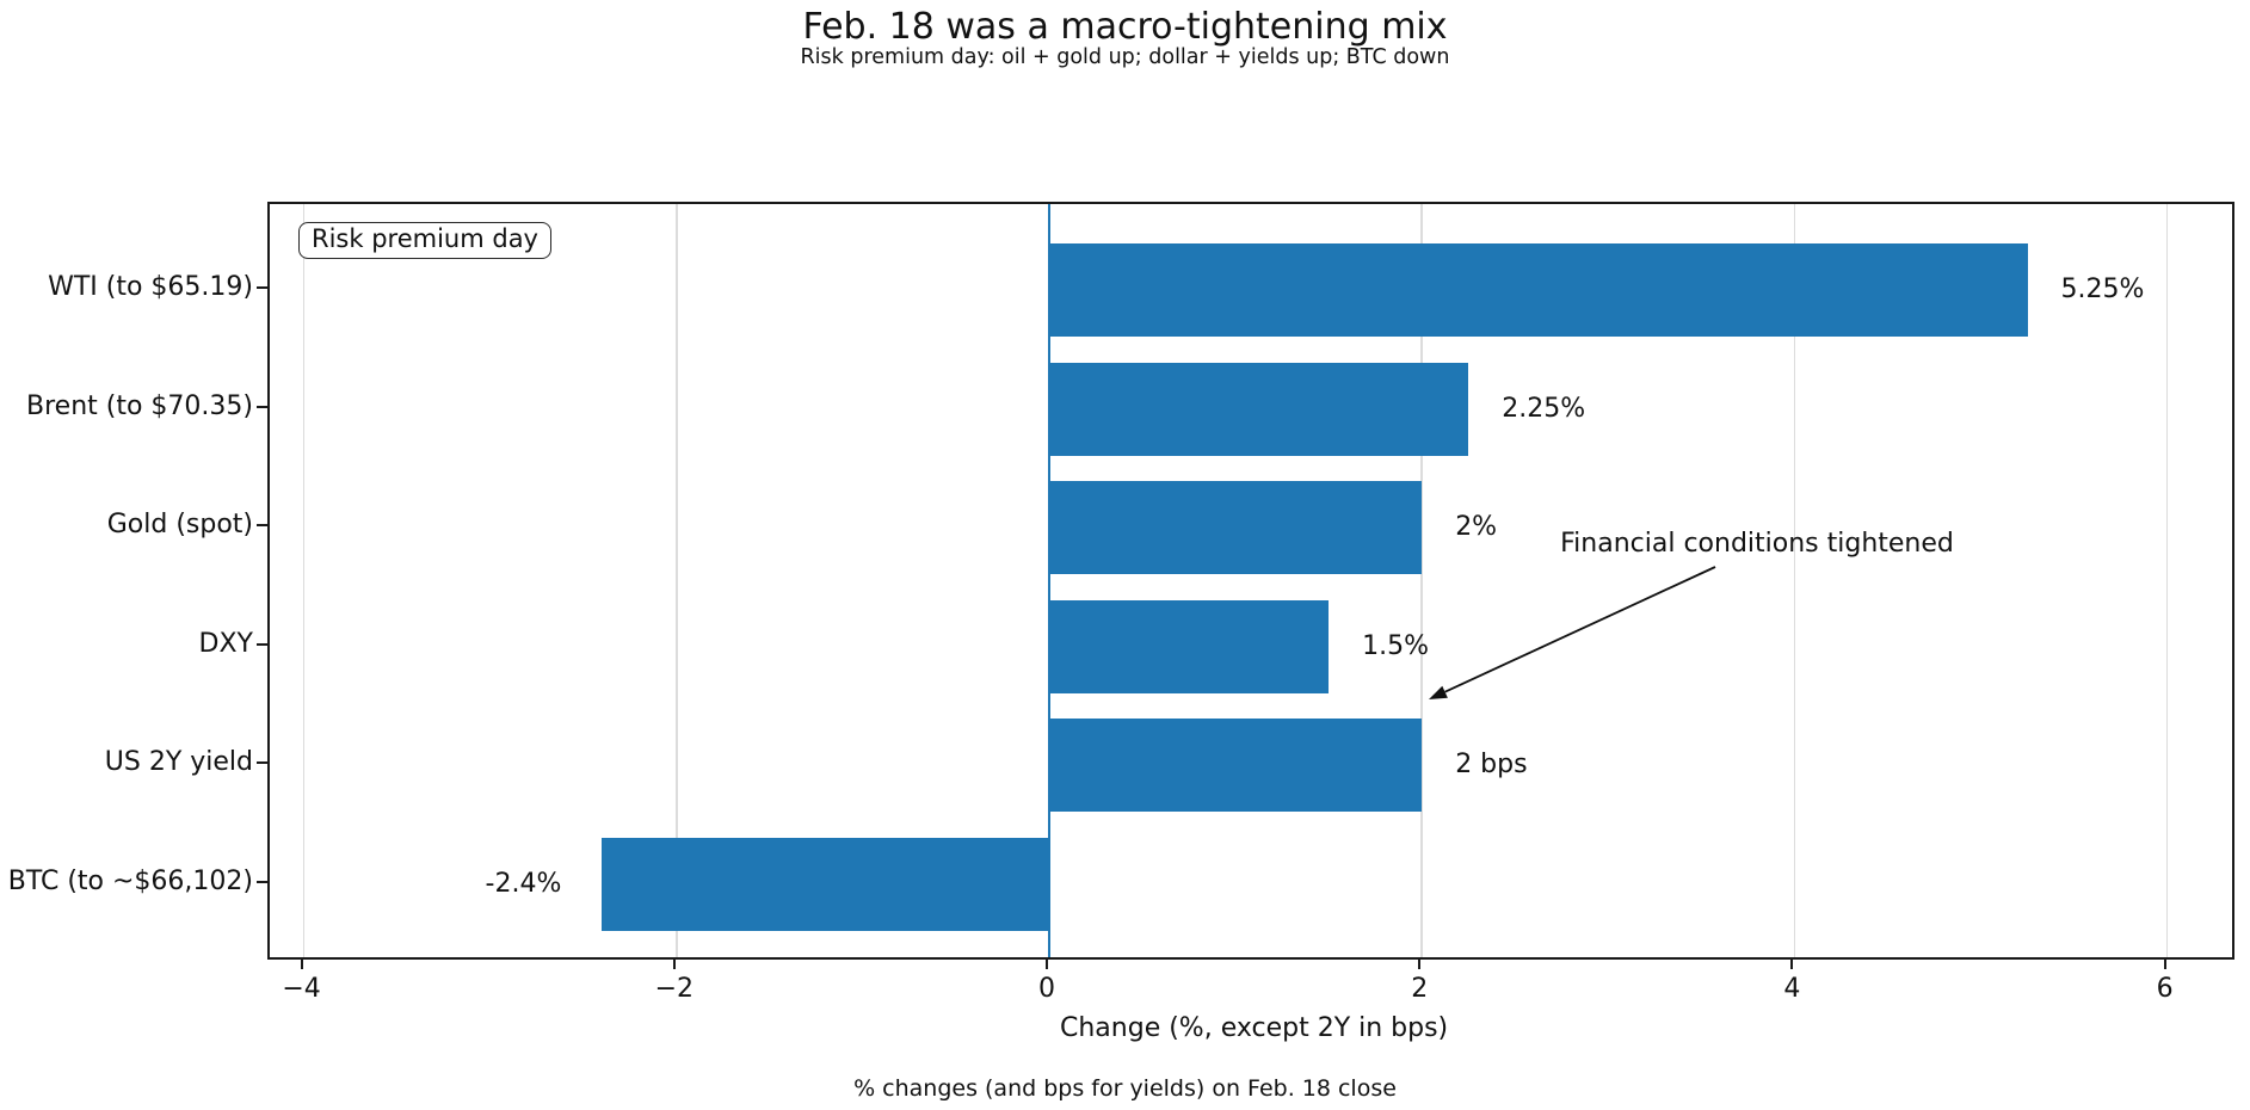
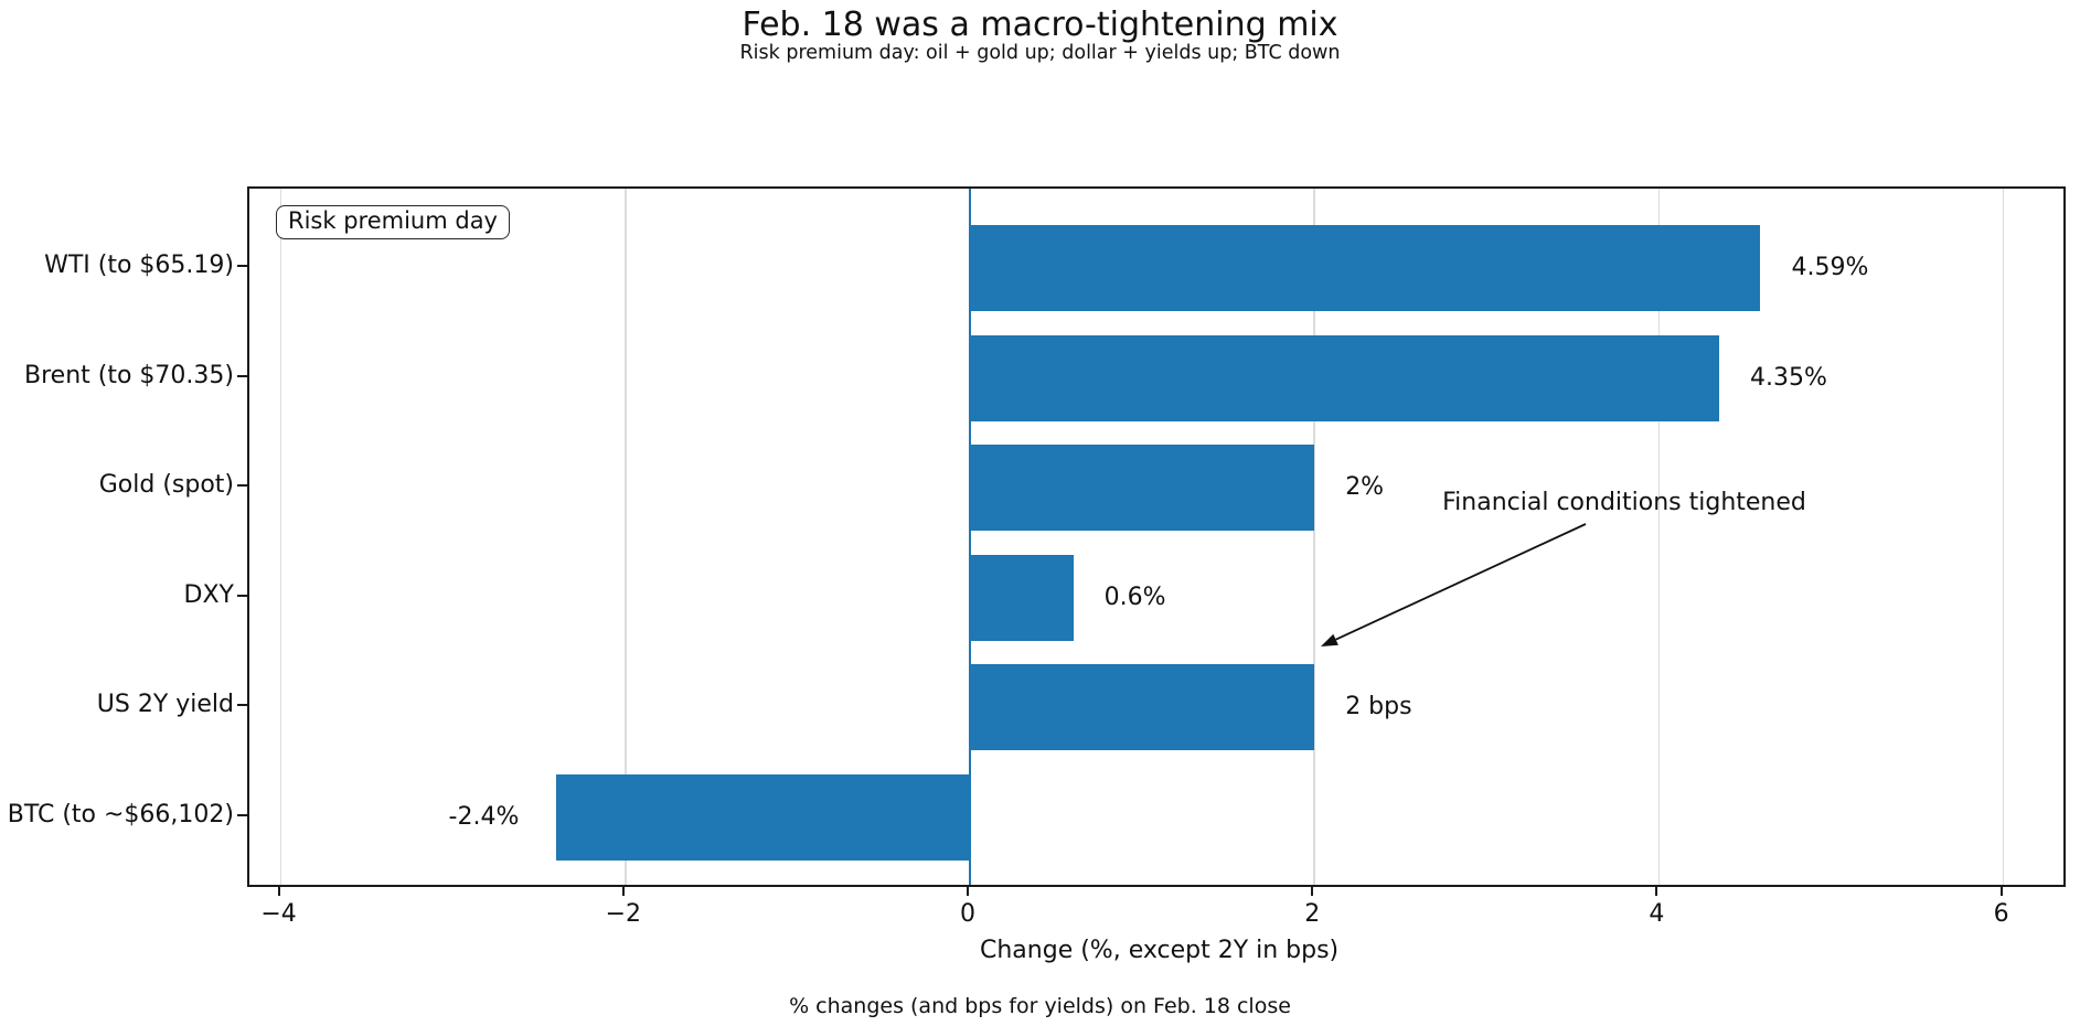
WTI (to $65.19): 5.25% -> 4.59%
Brent (to $70.35): 2.25% -> 4.35%
DXY: 1.5% -> 0.6%
